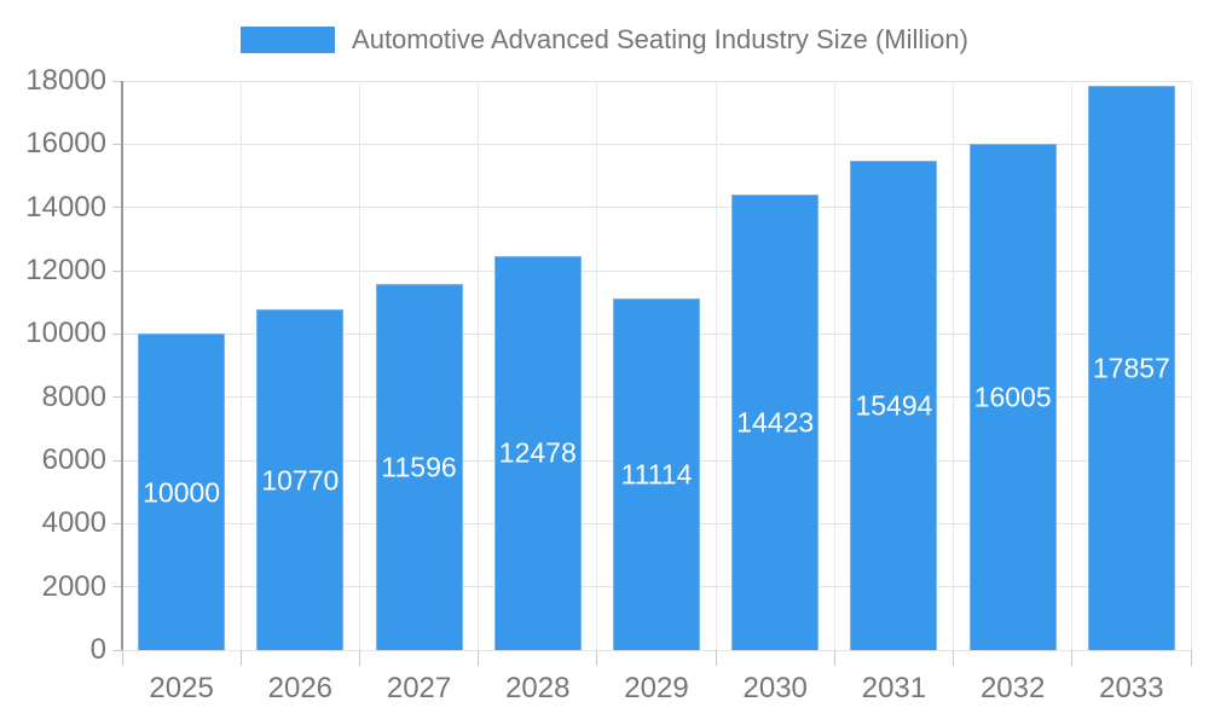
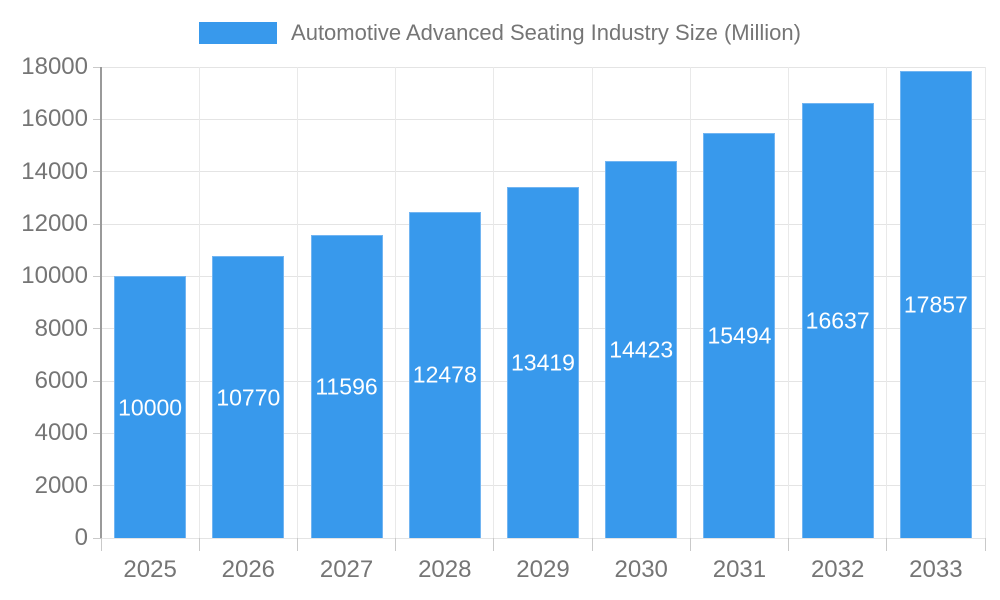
2029: 11114 -> 13419
2032: 16005 -> 16637
